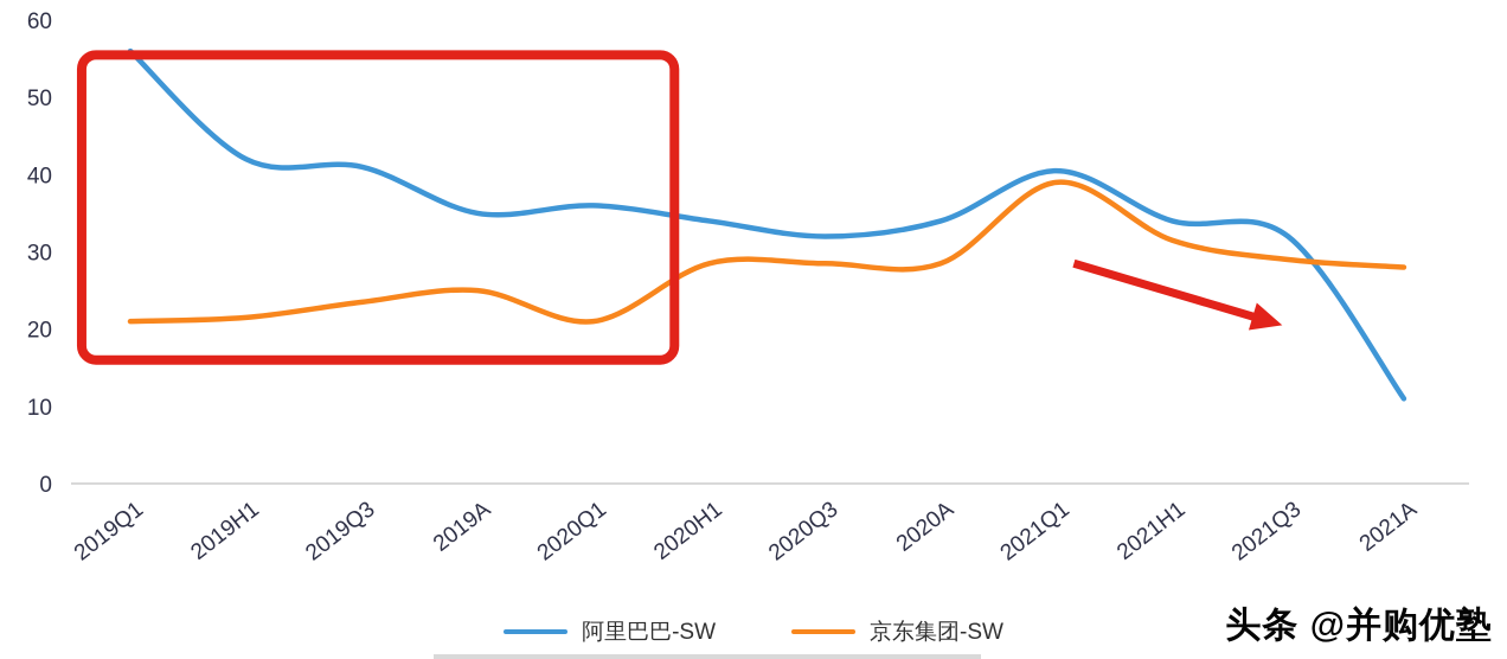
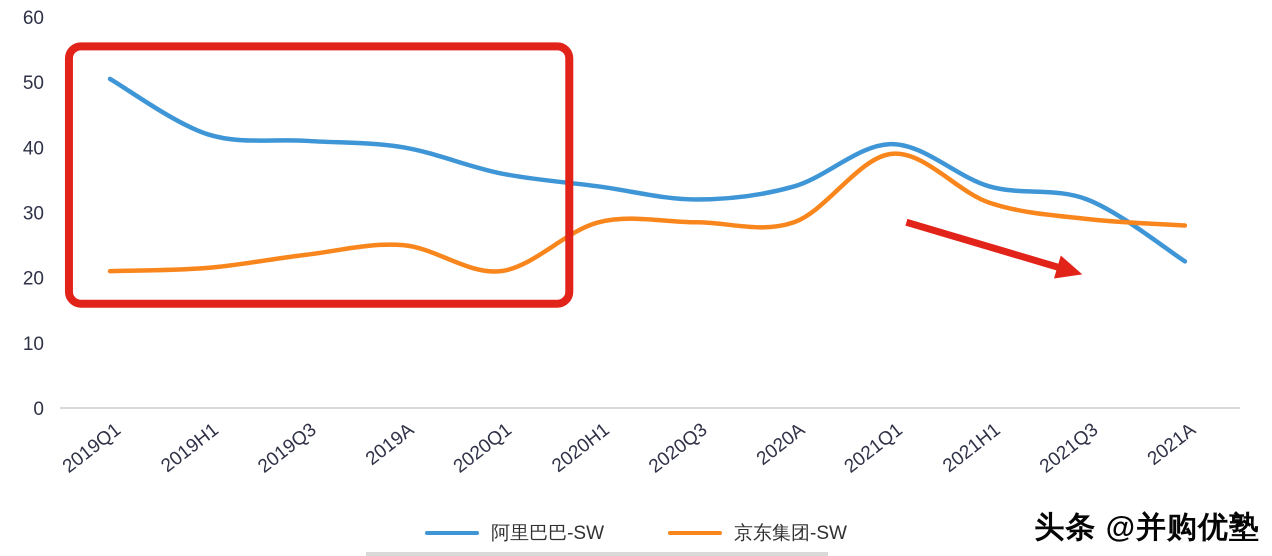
阿里巴巴-SW/2019Q1: 56 -> 50
阿里巴巴-SW/2019A: 35 -> 40
阿里巴巴-SW/2021A: 11 -> 22
